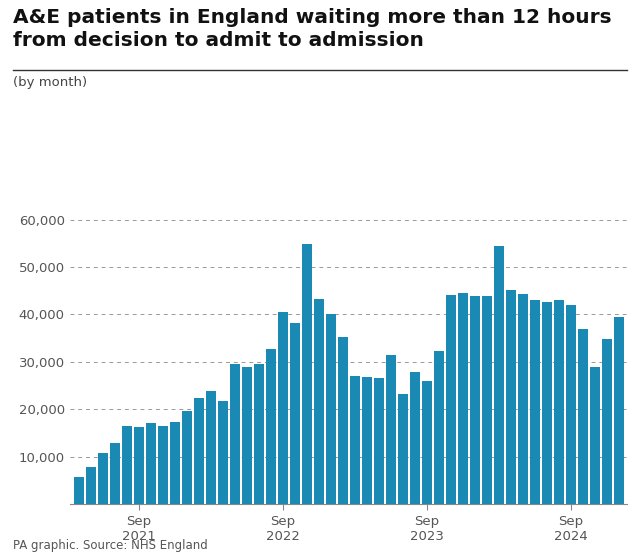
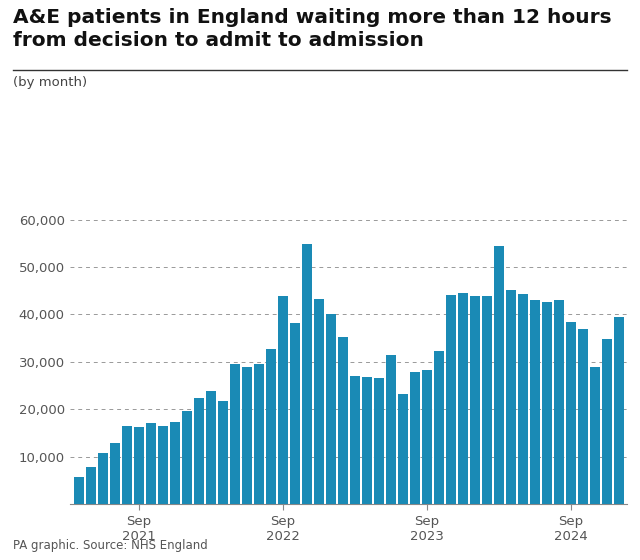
Sep 2022: 40,500 -> 44,000
Sep 2023: 26,000 -> 28,200
Sep 2024: 42,000 -> 38,400
